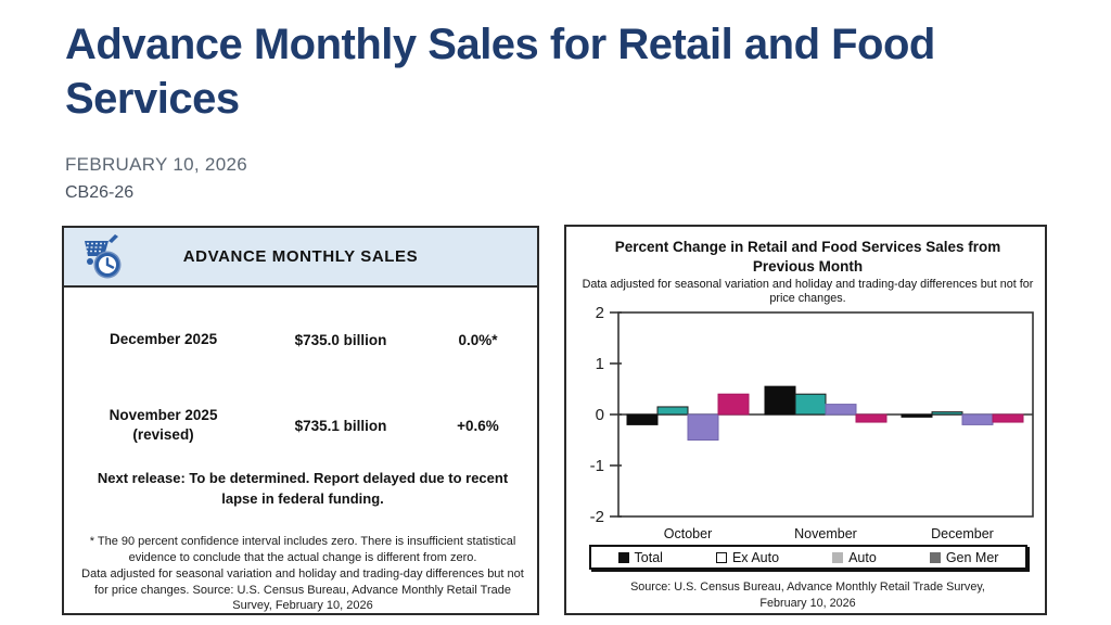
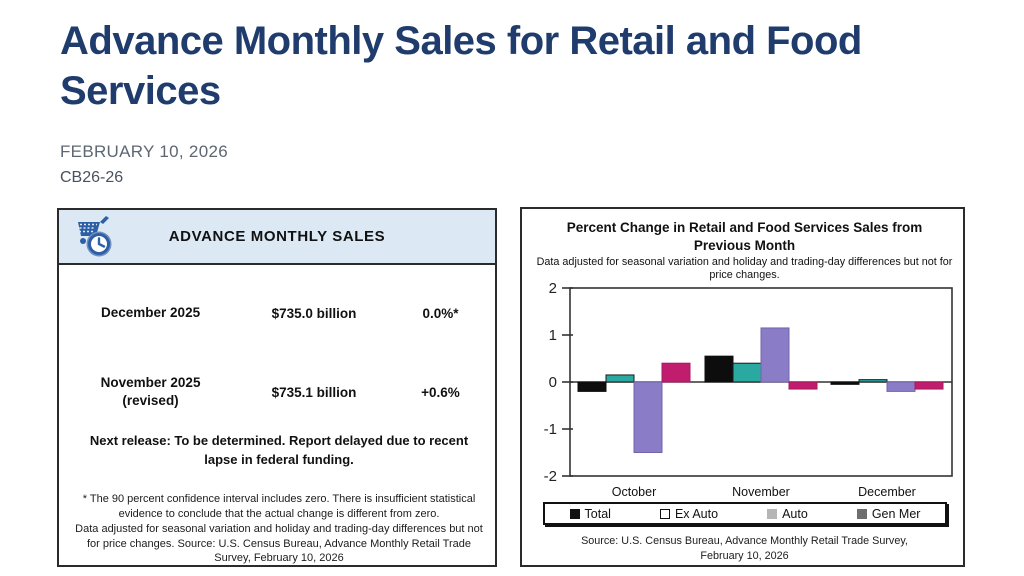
Auto/October: -0.5 -> -1.5
Auto/November: 0.2 -> 1.1
